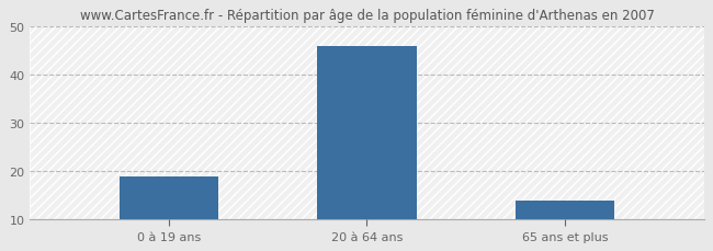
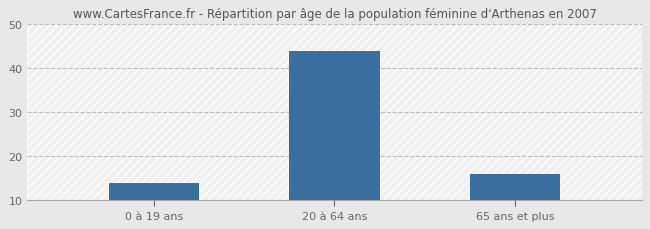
0 à 19 ans: 19 -> 14
20 à 64 ans: 46 -> 44
65 ans et plus: 14 -> 16
